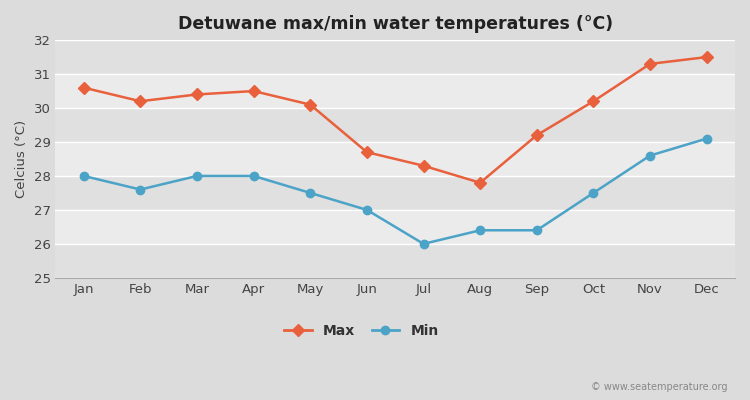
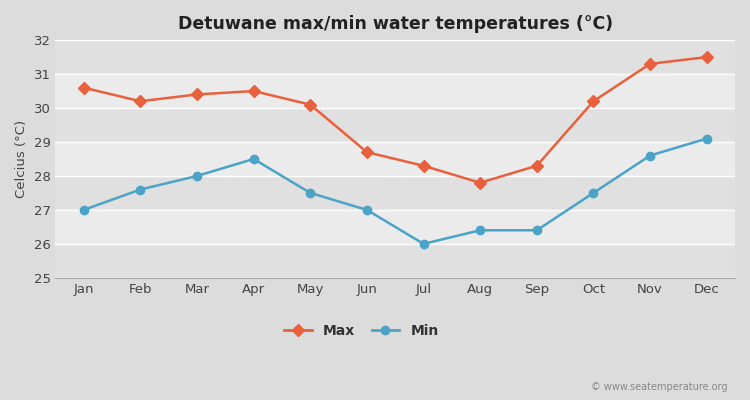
Min/Jan: 28.0 -> 27.0
Min/Apr: 28.0 -> 28.5
Max/Sep: 29.2 -> 28.3
